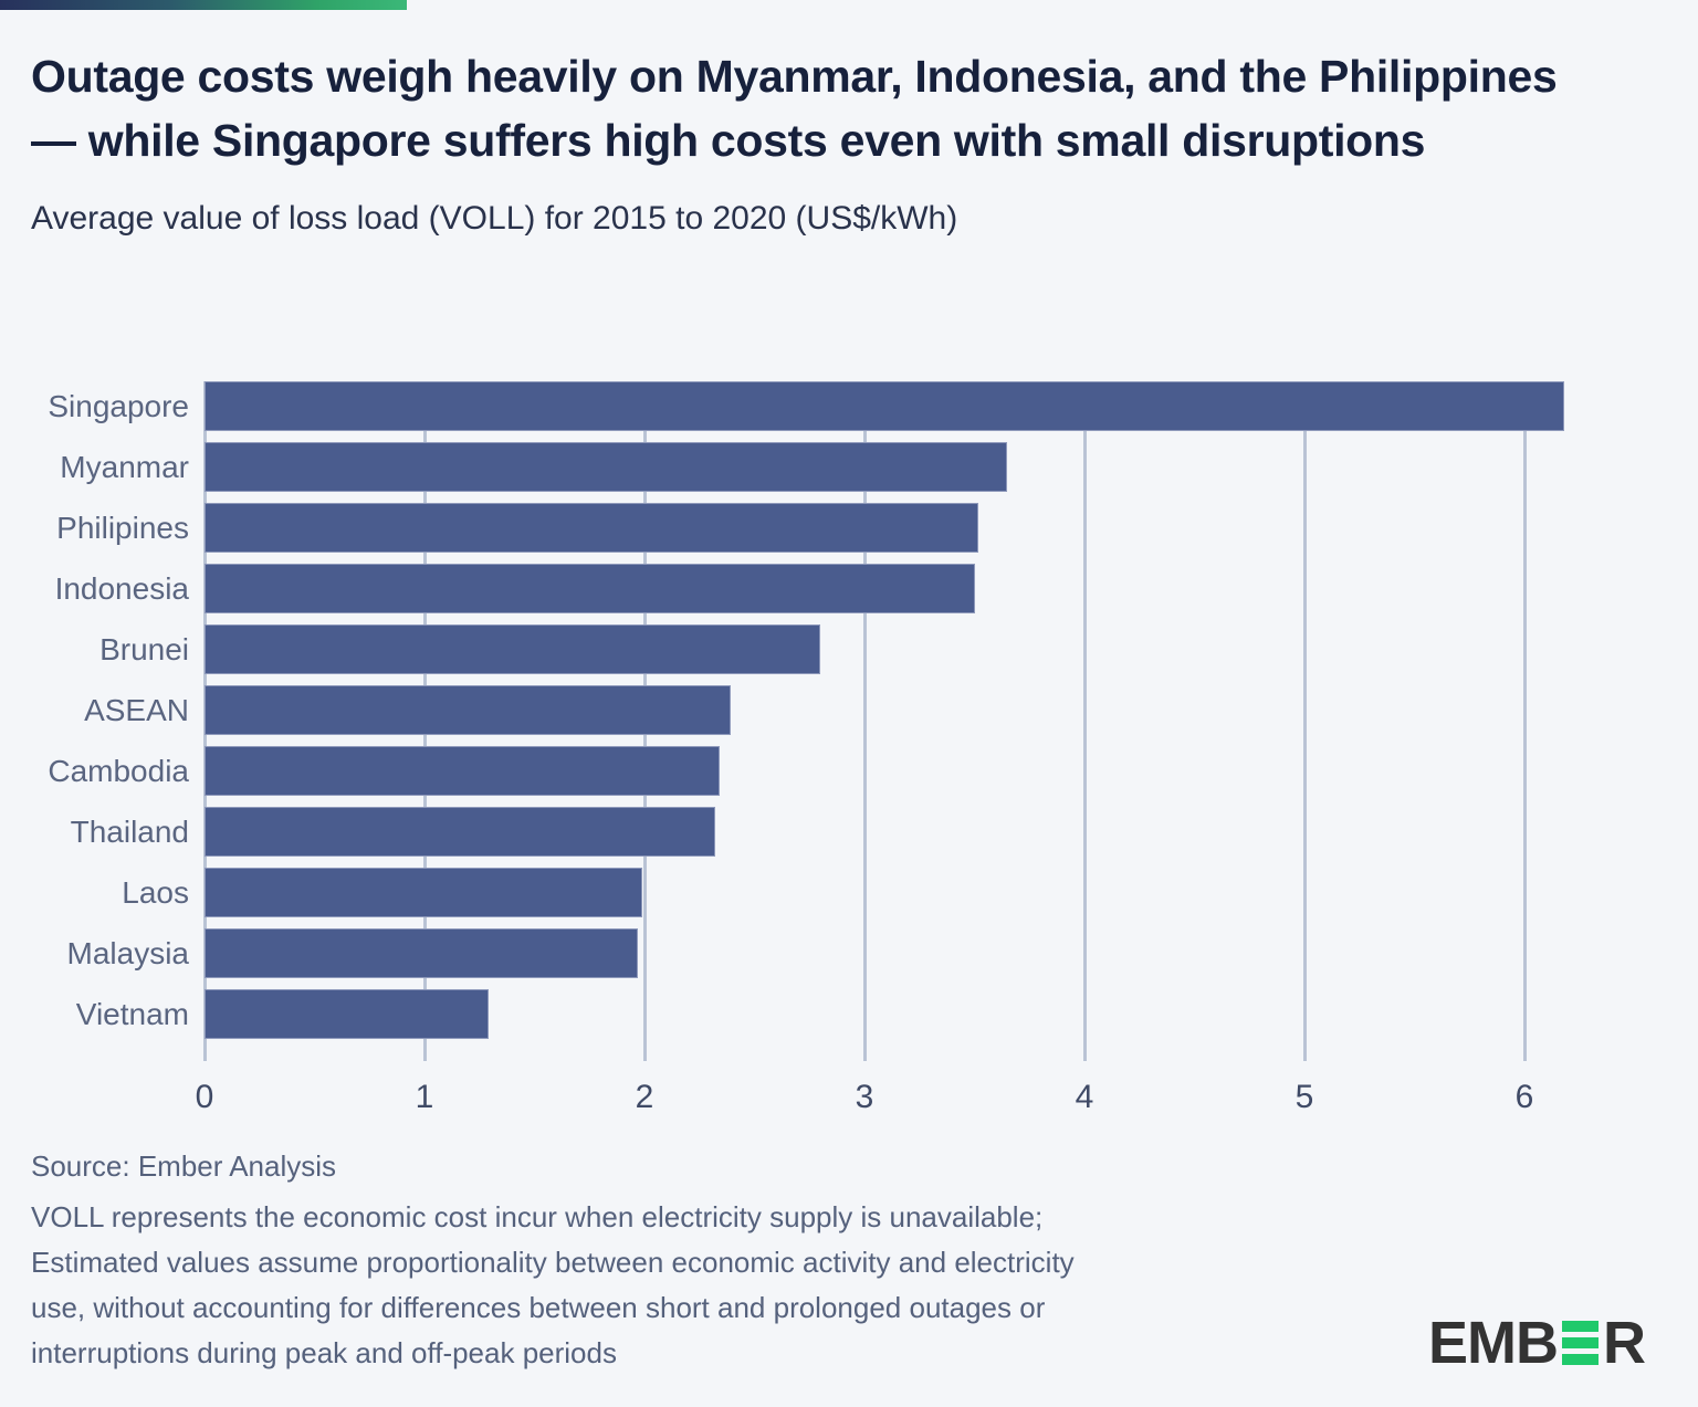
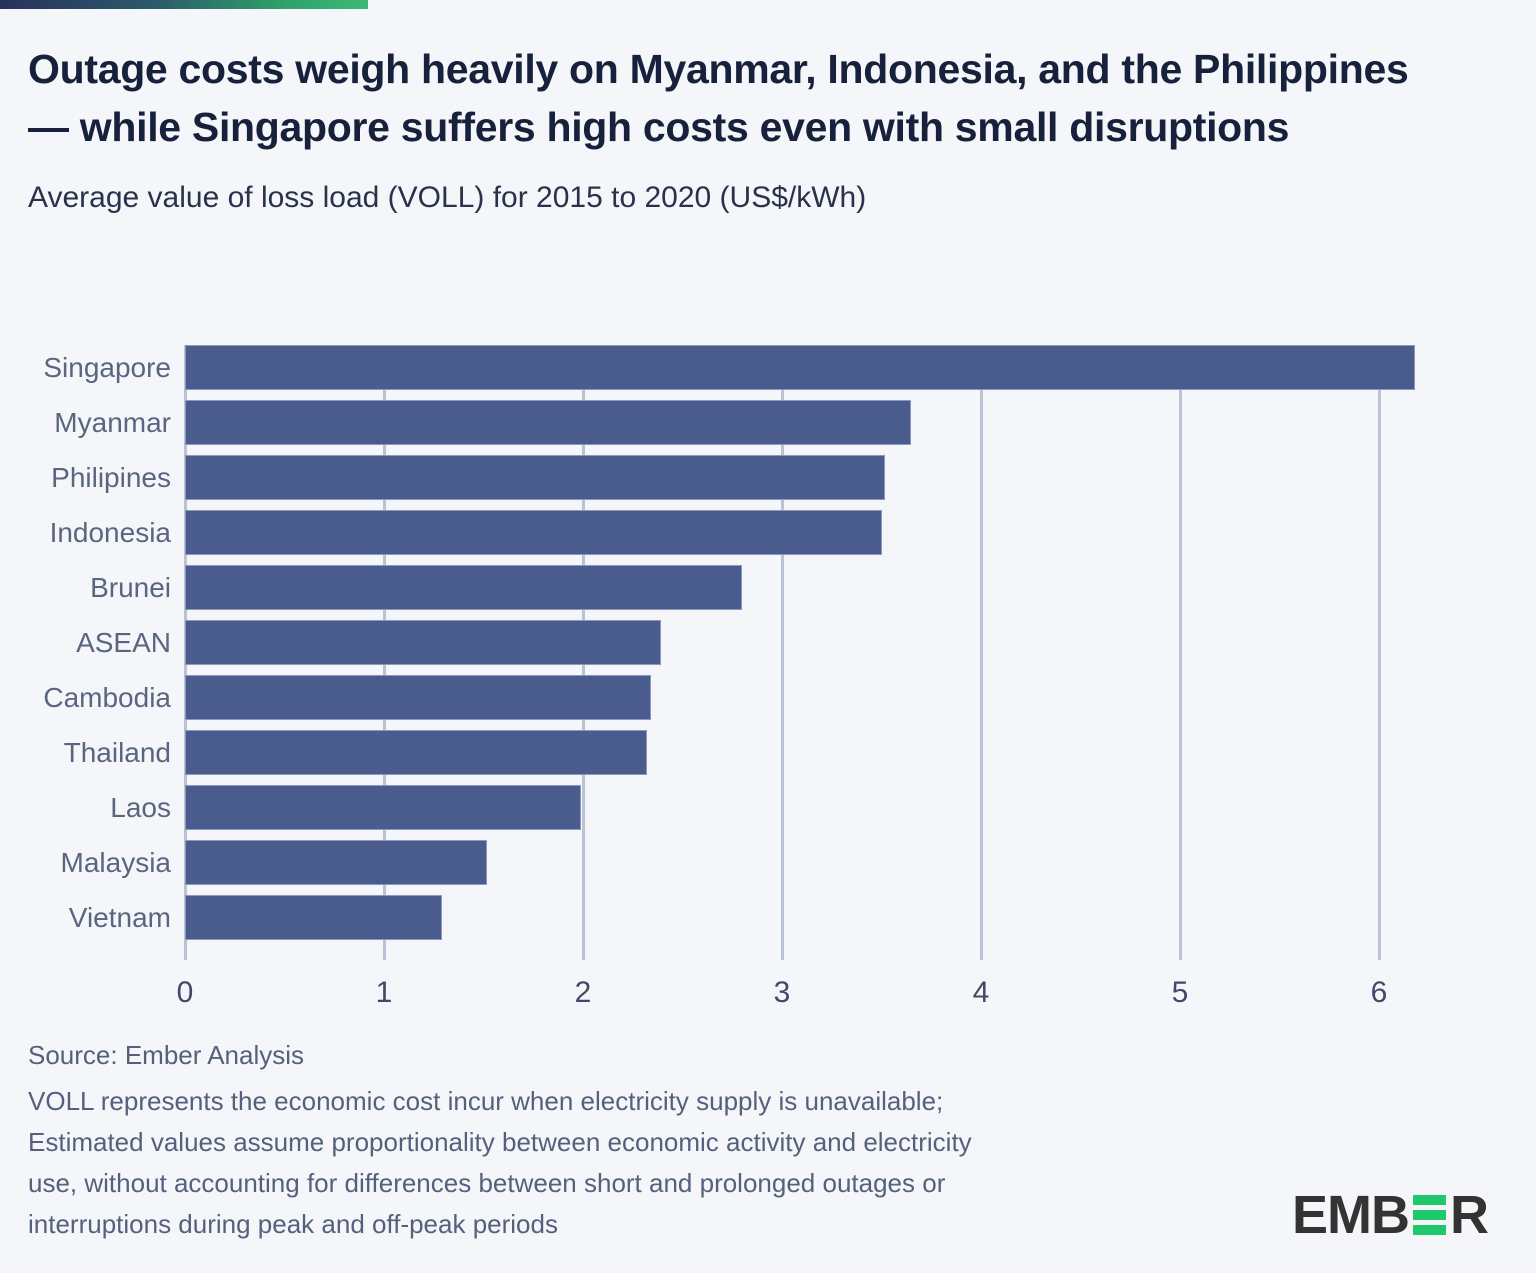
Malaysia: 1.97 -> 1.52
